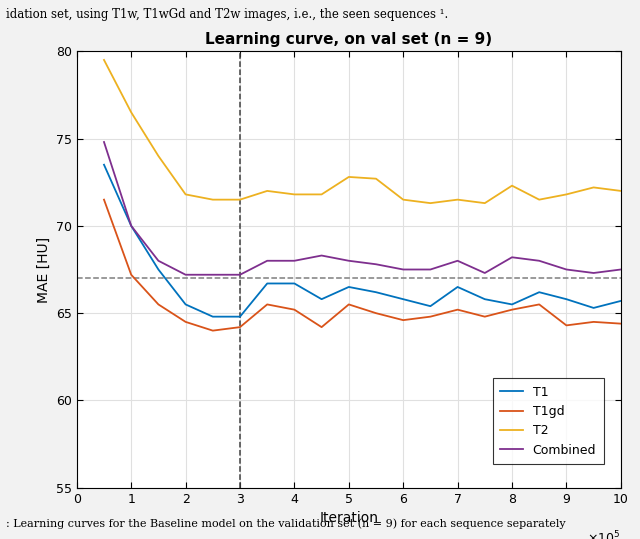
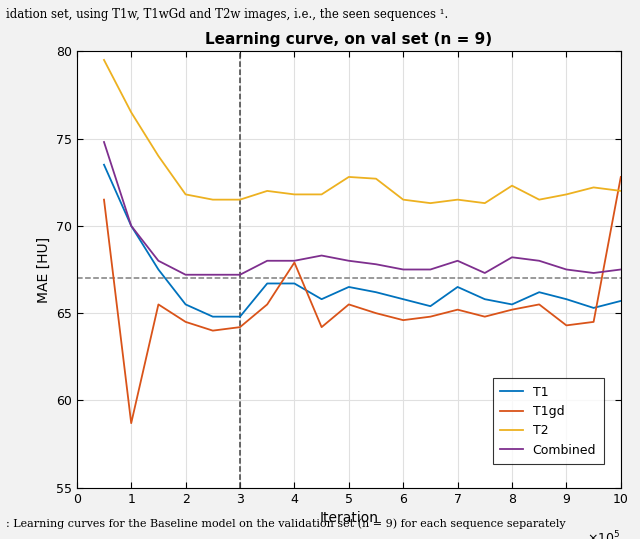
T1gd/1: 67.2 -> 58.7
T1gd/4: 65.2 -> 67.9
T1gd/10: 64.4 -> 72.8
